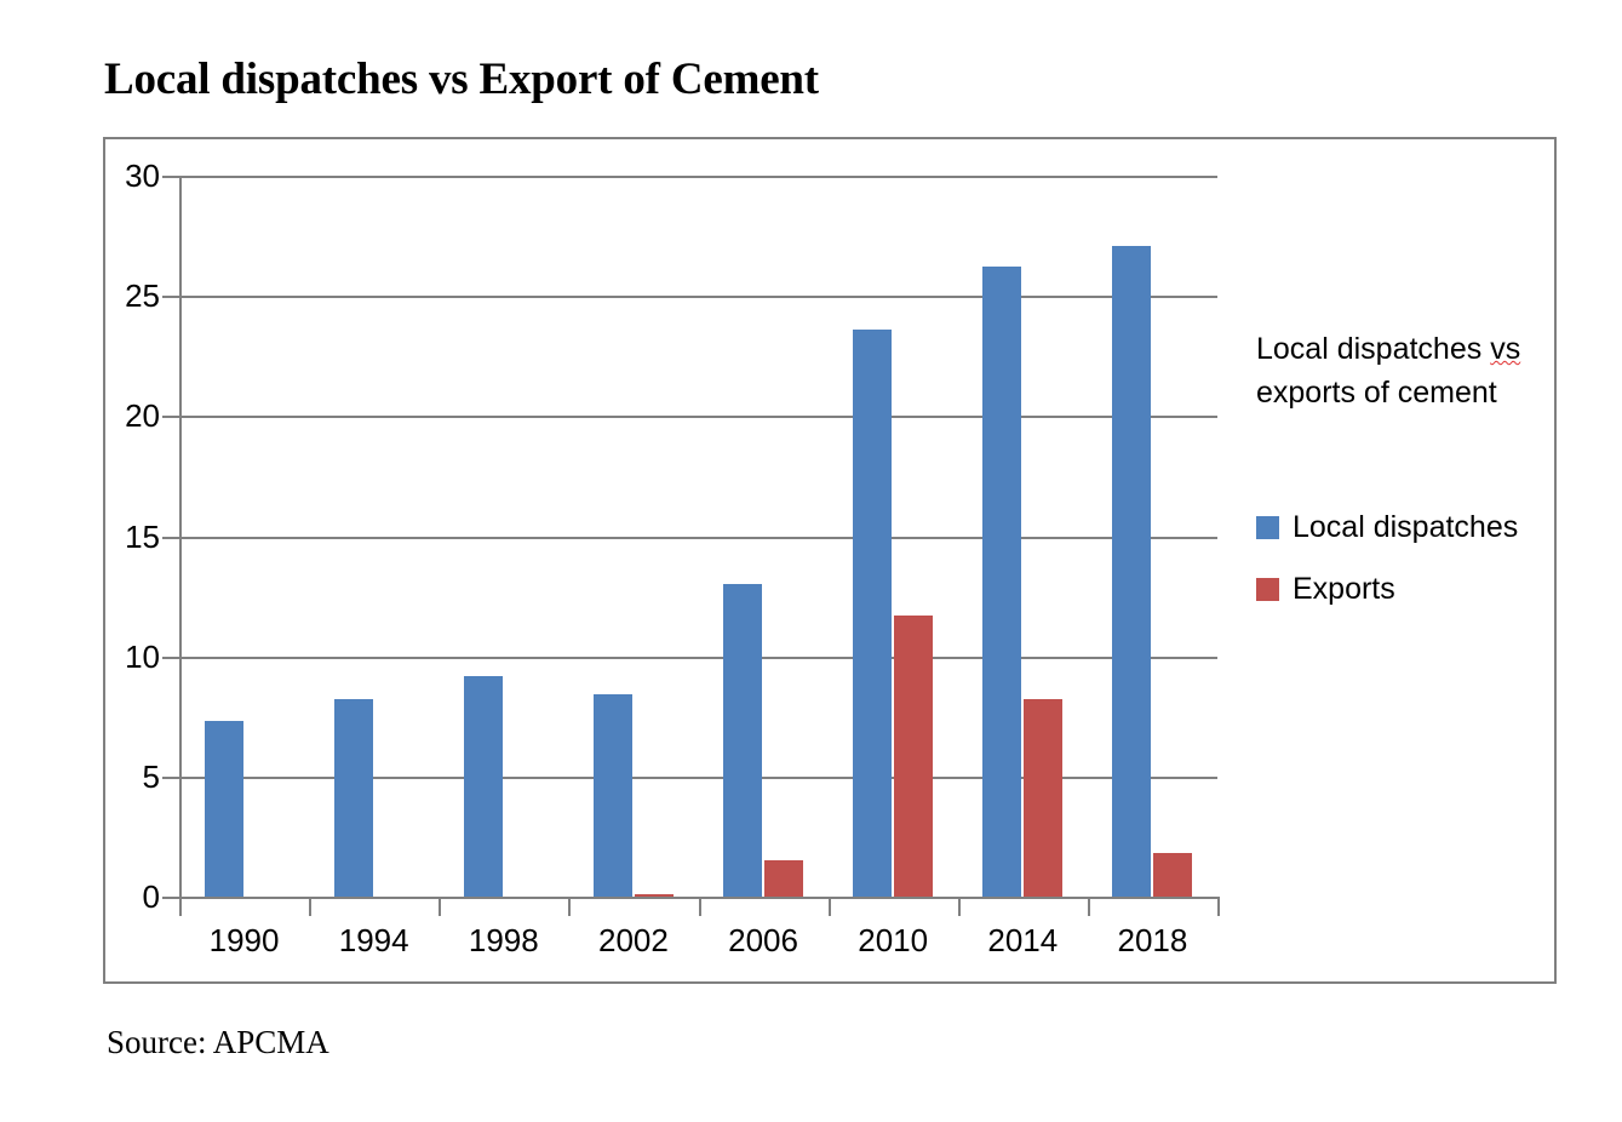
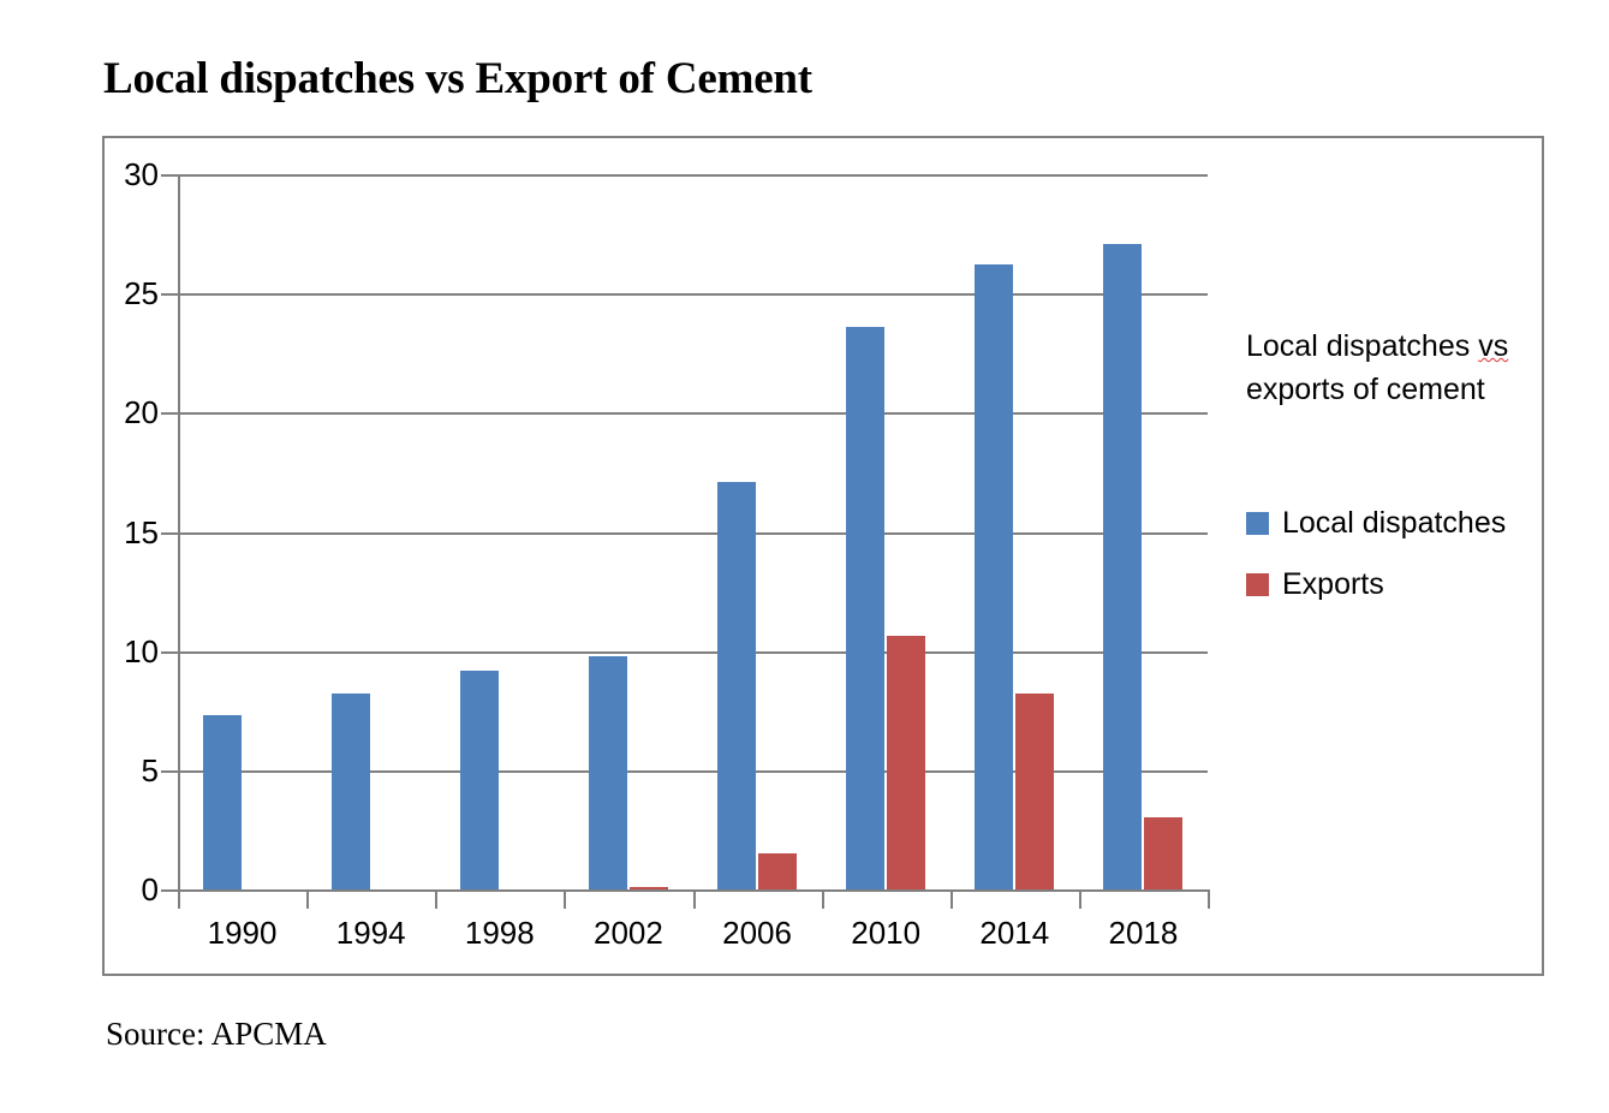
Local dispatches/2002: 8.4 -> 9.8
Local dispatches/2006: 13.0 -> 17.1
Exports/2010: 11.7 -> 10.7
Exports/2018: 1.8 -> 3.0
